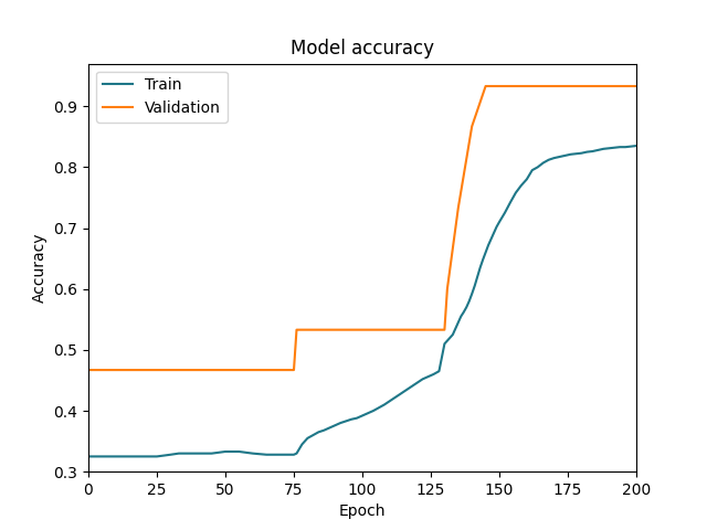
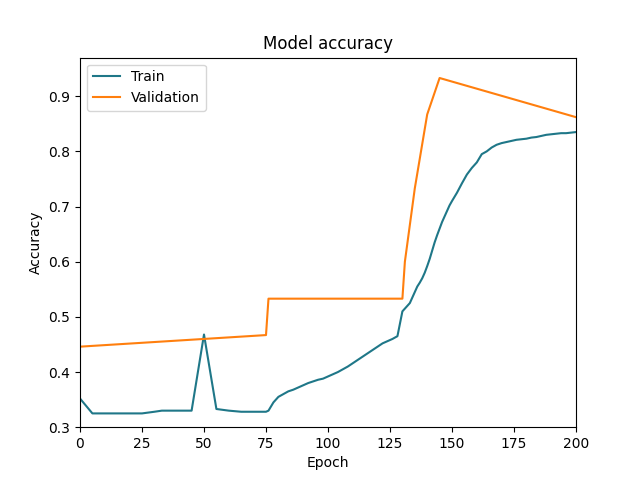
Train/0: 0.325 -> 0.352
Validation/0: 0.467 -> 0.446
Train/50: 0.333 -> 0.468
Validation/200: 0.933 -> 0.862
